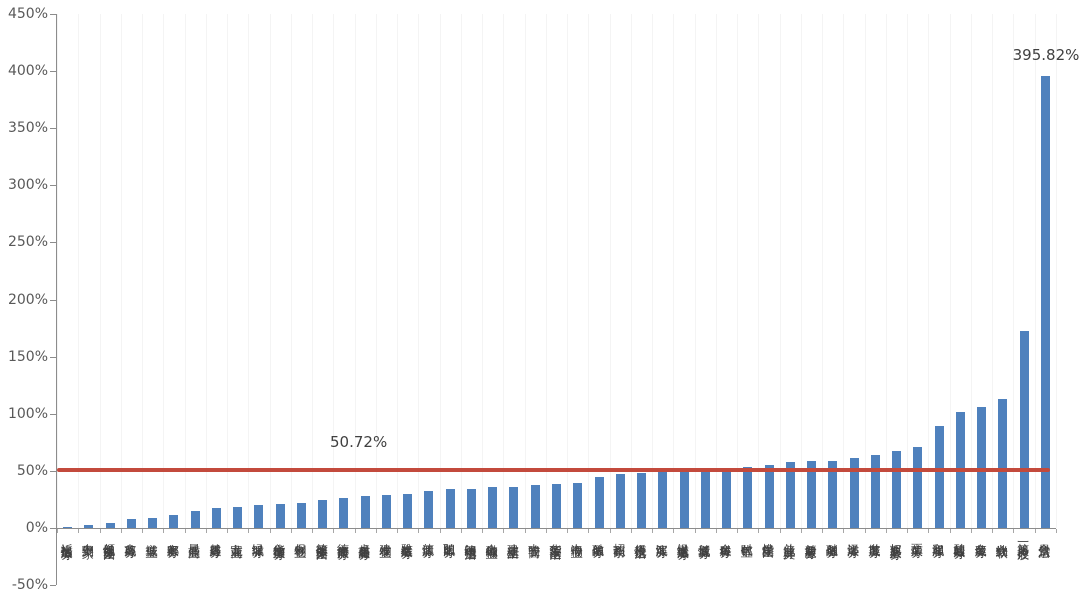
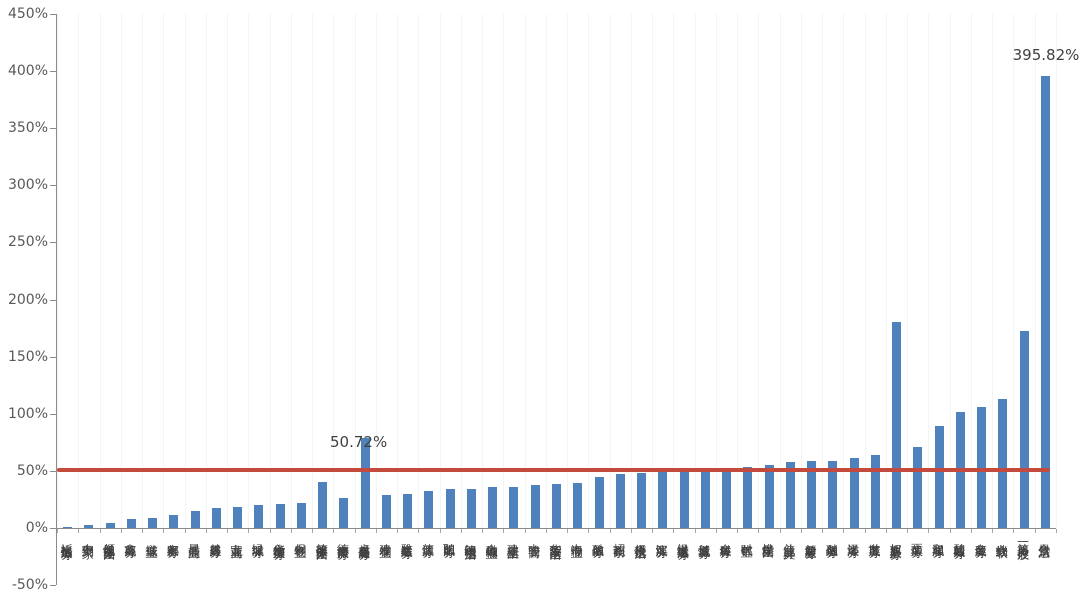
德信服务集团: 24% -> 40%
卓越商企服务: 28% -> 79%
旭辉永升服务: 67% -> 180%
